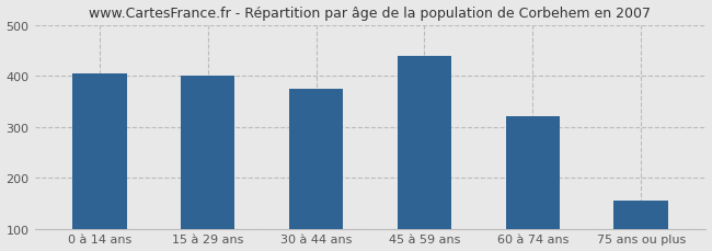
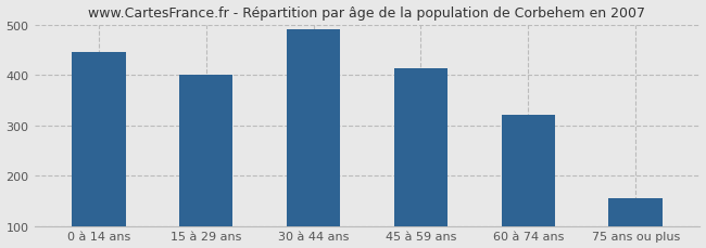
0 à 14 ans: 405 -> 445
30 à 44 ans: 375 -> 492
45 à 59 ans: 440 -> 413
